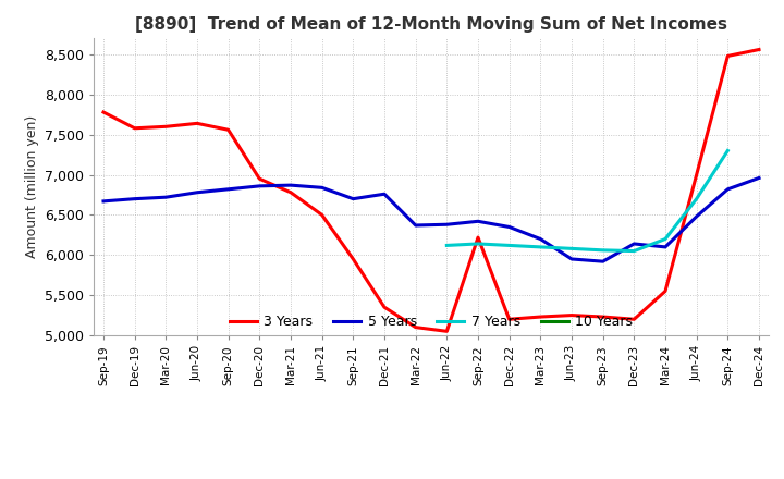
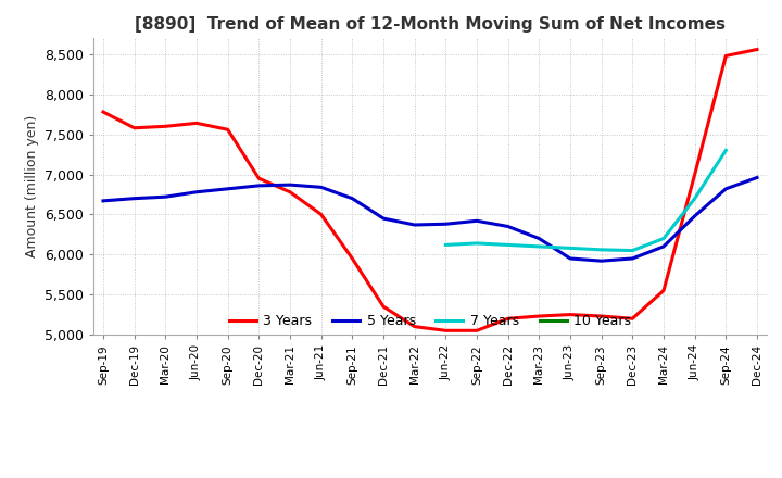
5 Years/Dec-21: 6,760 -> 6,450
3 Years/Sep-22: 6,220 -> 5,050
5 Years/Dec-23: 6,140 -> 5,950
